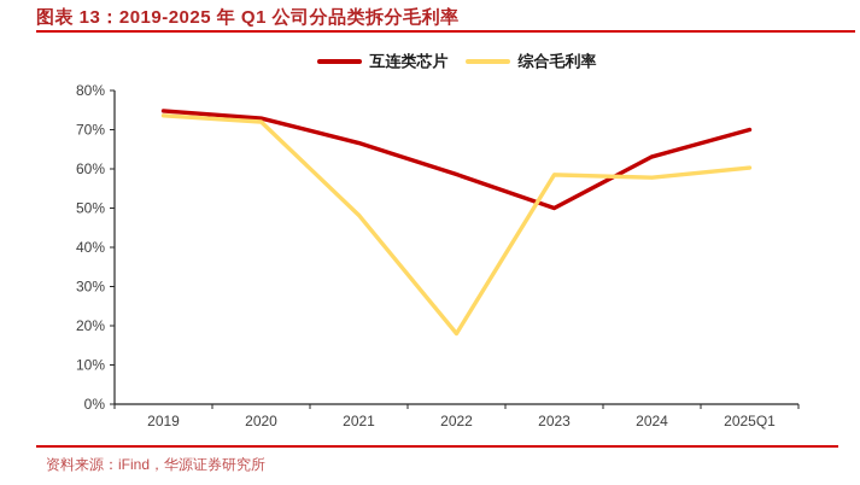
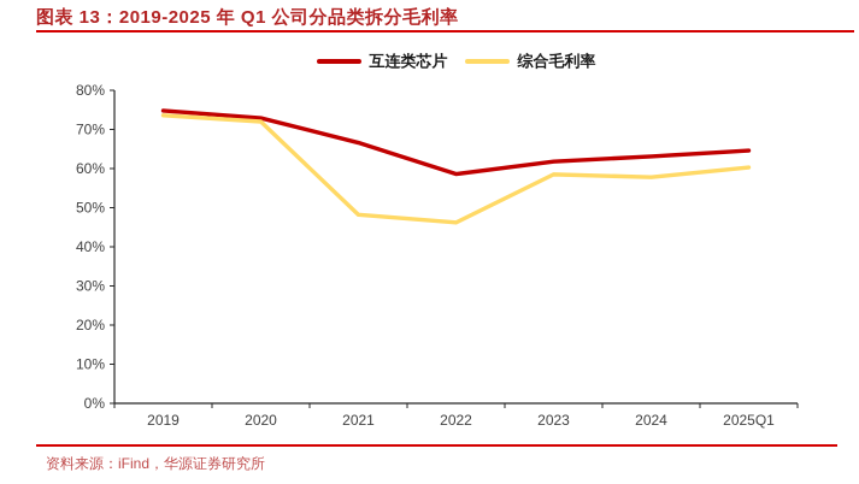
综合毛利率/2022: 18% -> 46%
互连类芯片/2023: 50% -> 62%
互连类芯片/2025Q1: 70% -> 65%
